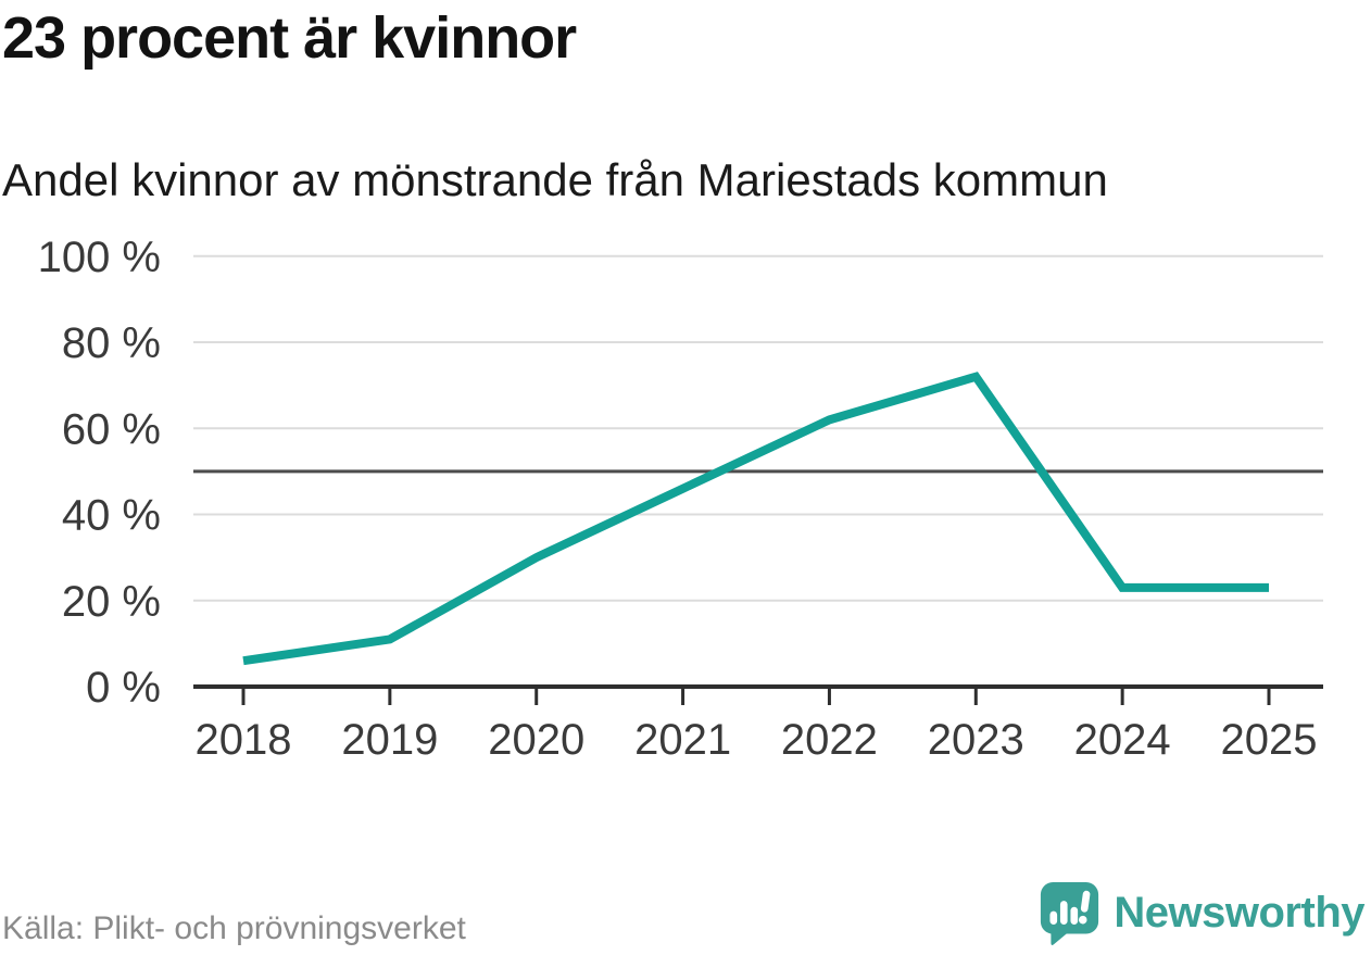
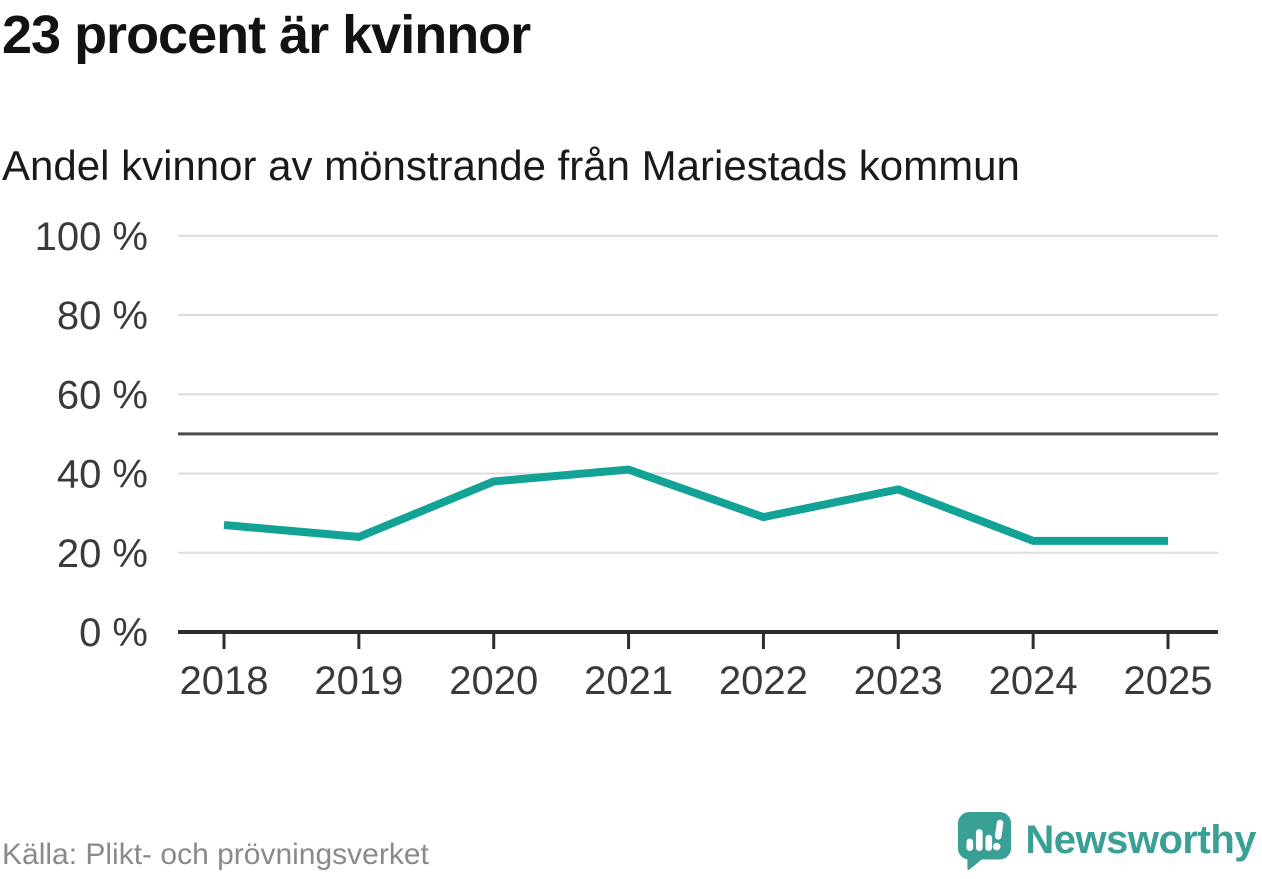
2018: 6% -> 27%
2019: 11% -> 24%
2020: 30% -> 38%
2021: 46% -> 41%
2022: 62% -> 29%
2023: 72% -> 36%
